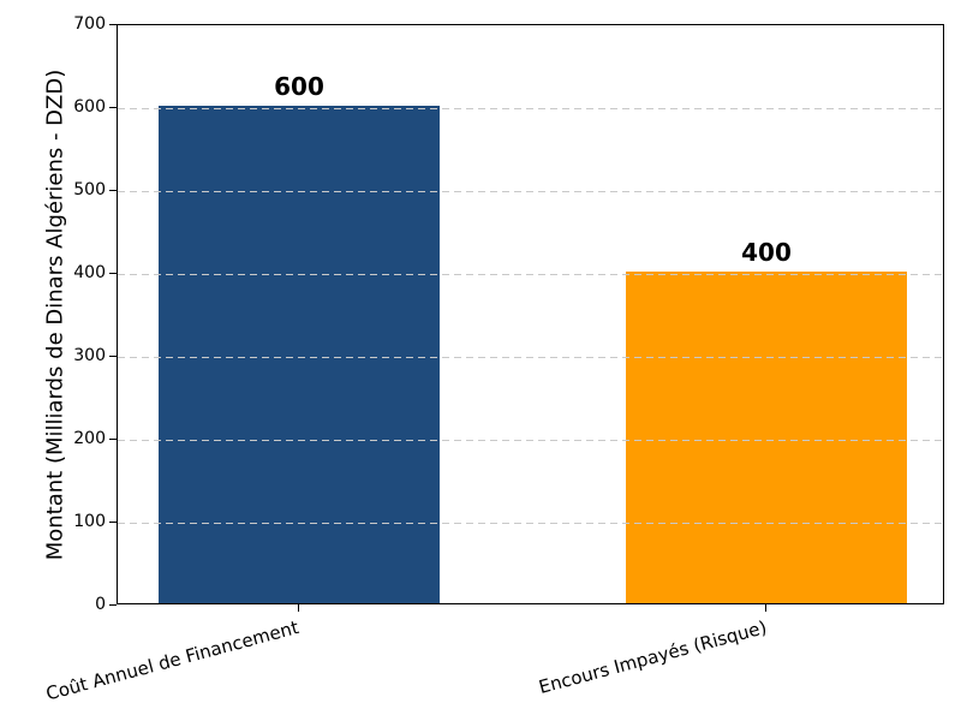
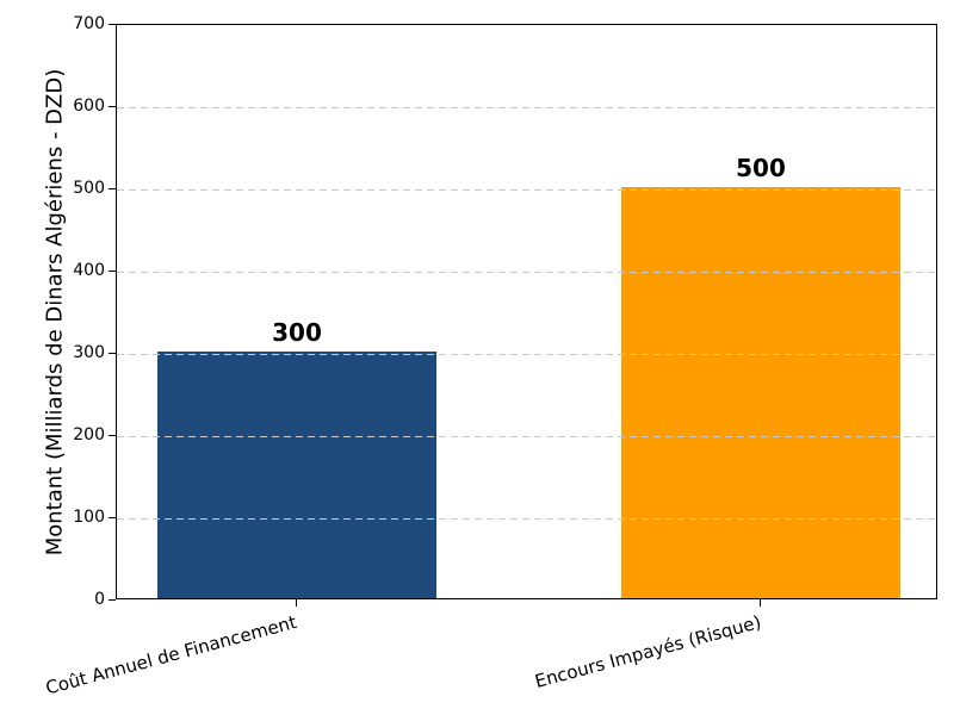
Coût Annuel de Financement: 600 -> 300
Encours Impayés (Risque): 400 -> 500
